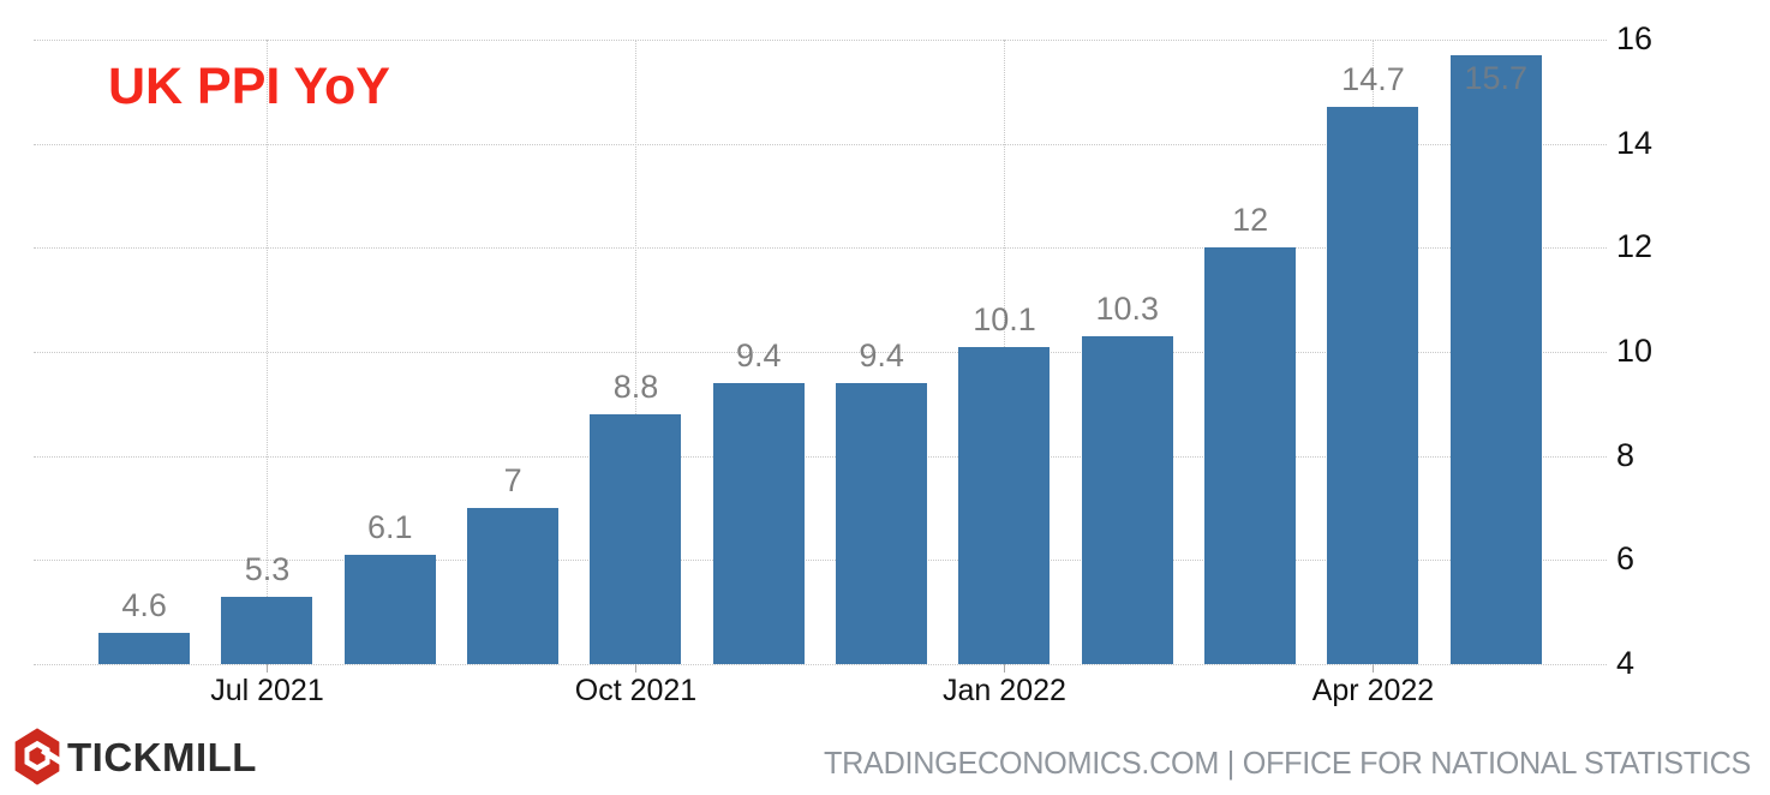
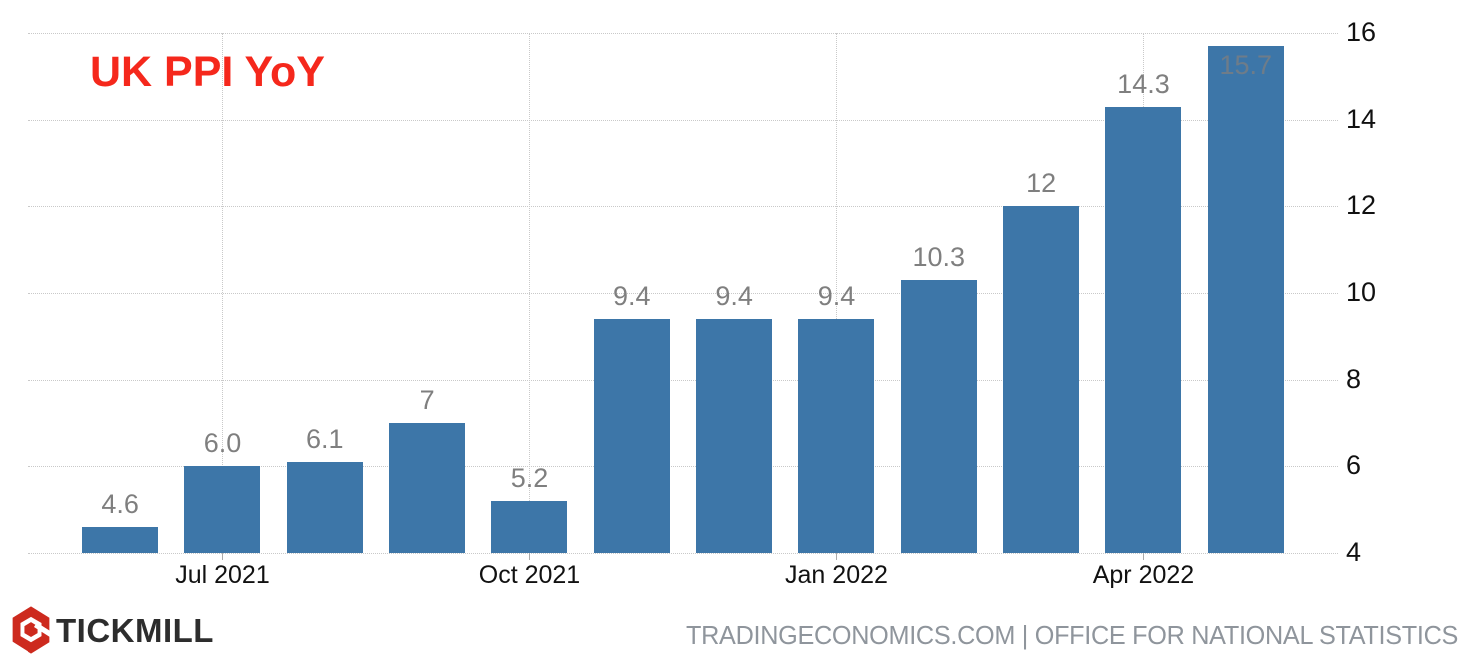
Jul 2021: 5.3 -> 6.0
Oct 2021: 8.8 -> 5.2
Jan 2022: 10.1 -> 9.4
Apr 2022: 14.7 -> 14.3
